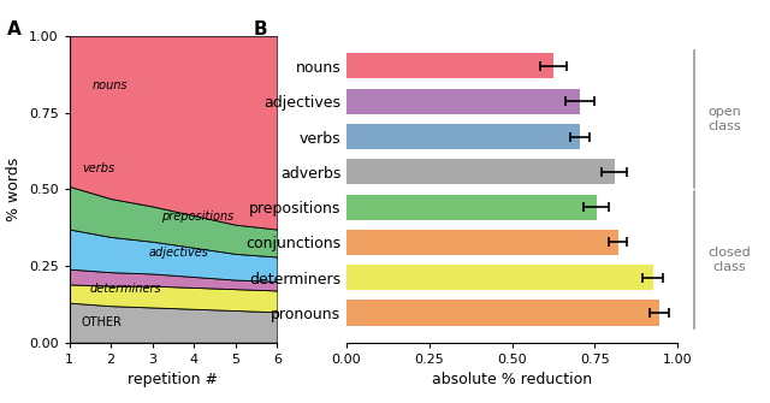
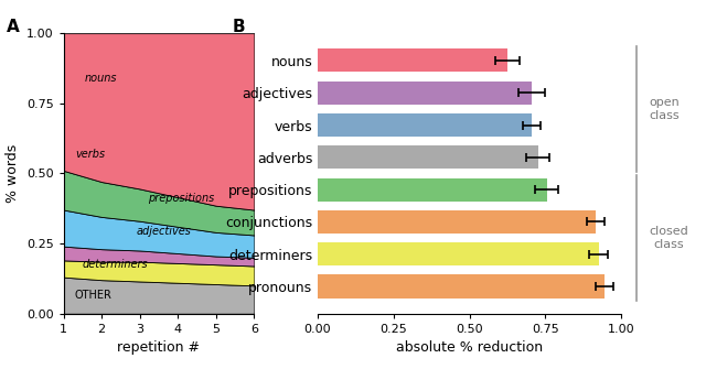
adverbs: 0.810 -> 0.725
conjunctions: 0.820 -> 0.915
